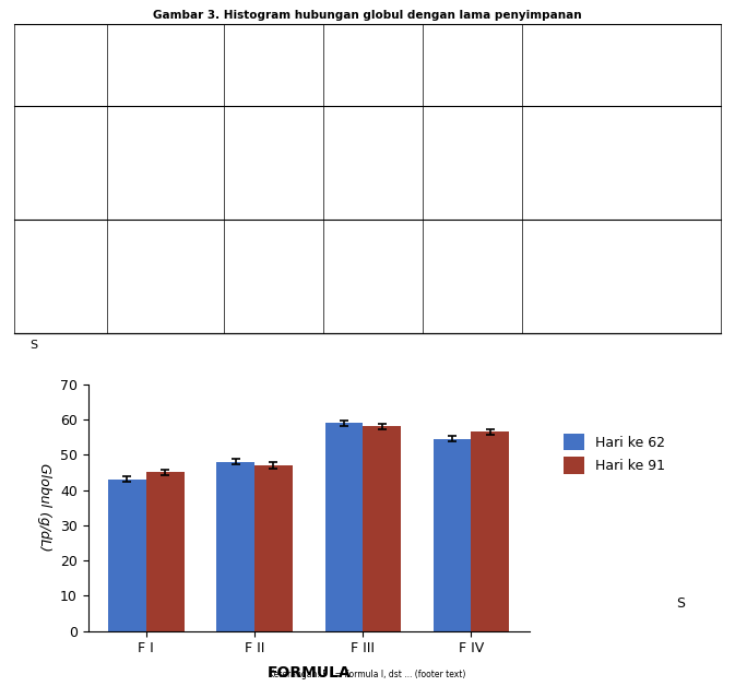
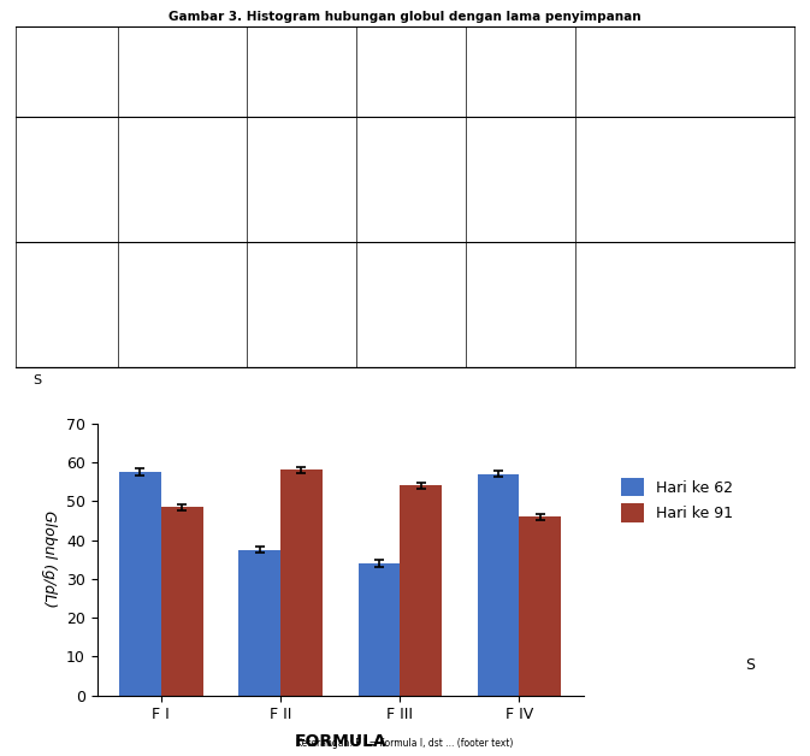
Hari ke 62/F I: 43.0 -> 57.5
Hari ke 91/F I: 45.0 -> 48.5
Hari ke 62/F II: 48.0 -> 37.5
Hari ke 91/F II: 47.0 -> 58.0
Hari ke 62/F III: 59.0 -> 34.0
Hari ke 91/F III: 58.0 -> 54.0
Hari ke 62/F IV: 54.5 -> 57.0
Hari ke 91/F IV: 56.5 -> 46.0
